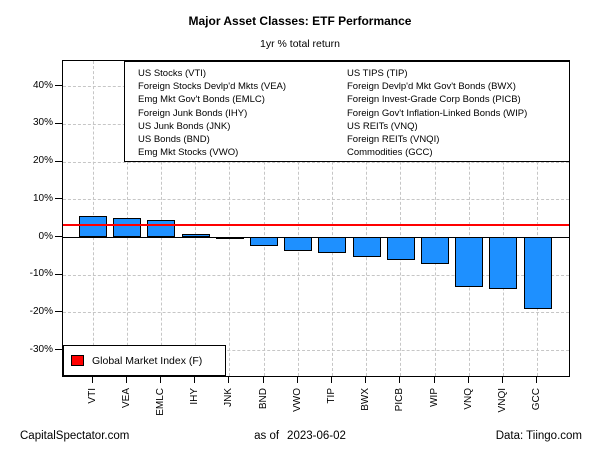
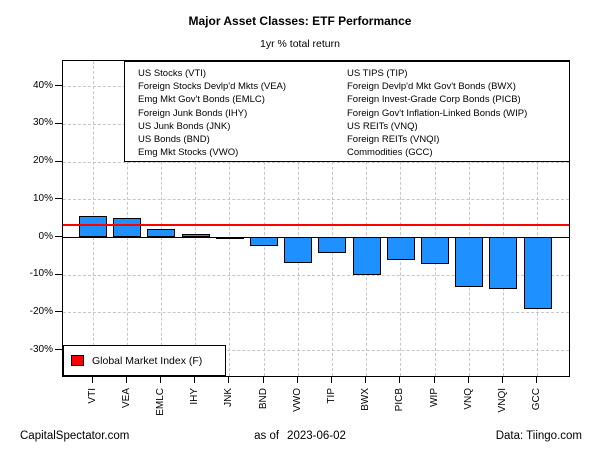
EMLC: 5% -> 2%
VWO: -4% -> -7%
BWX: -5% -> -10%
